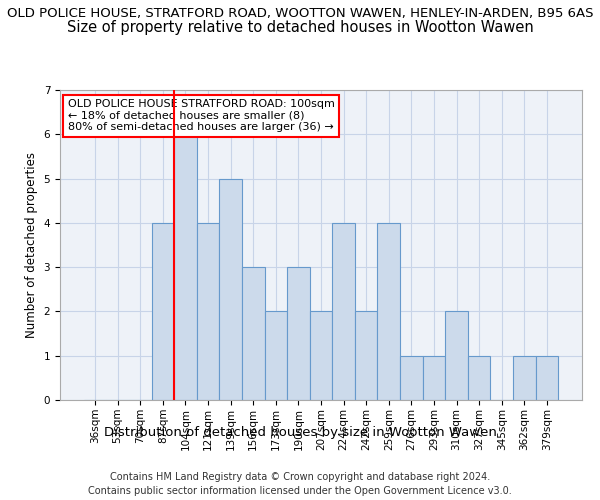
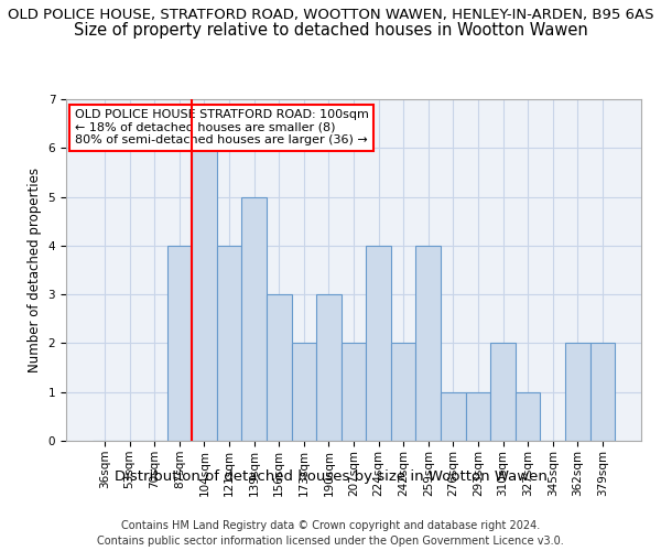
362sqm: 1 -> 2
379sqm: 1 -> 2
